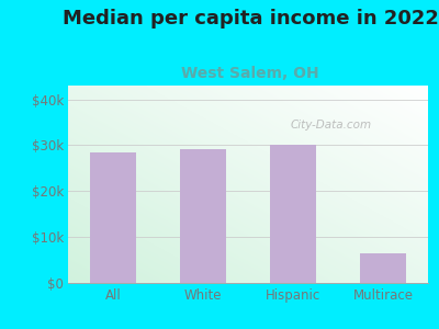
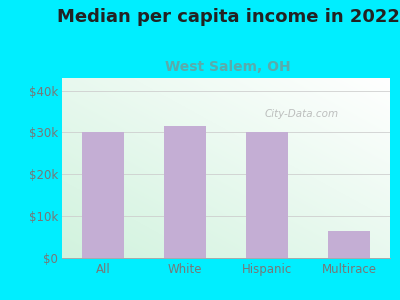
All: $28.5k -> $30.0k
White: $29.2k -> $31.5k
